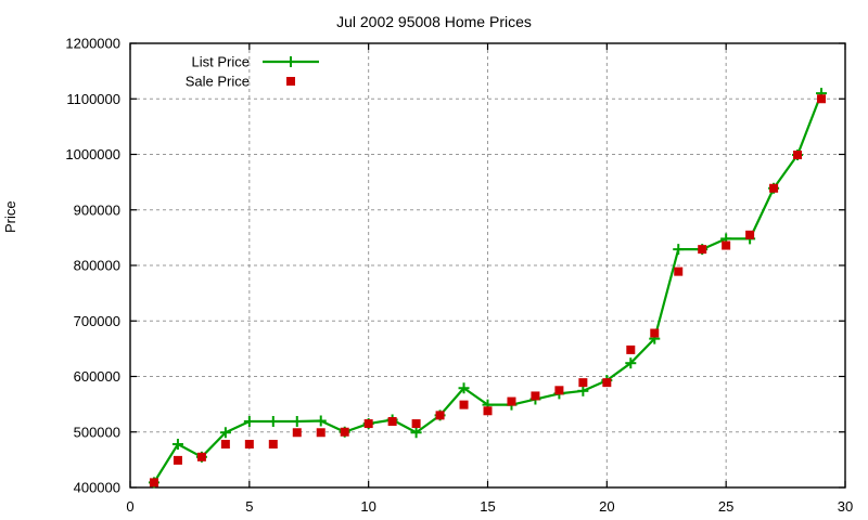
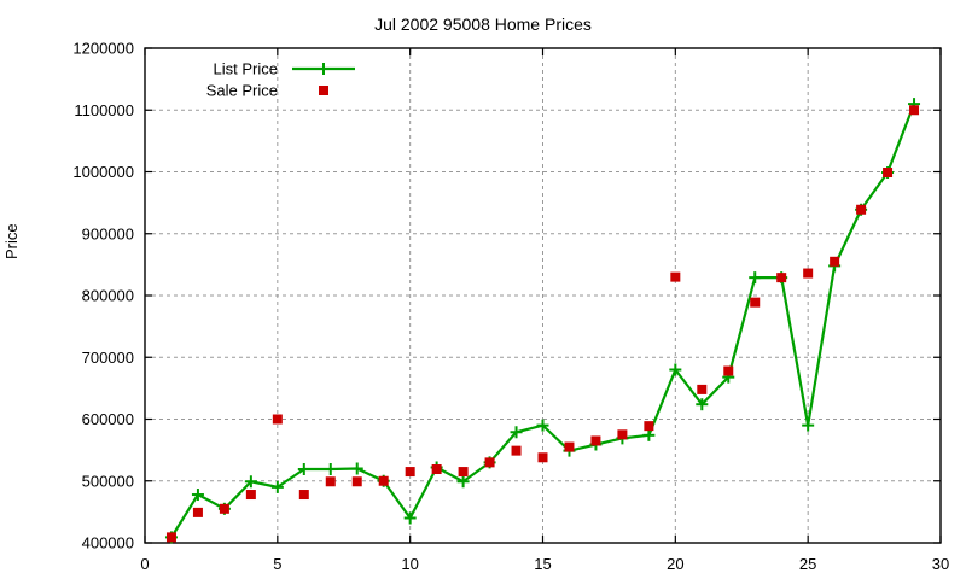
List Price/5: 520000 -> 490000
Sale Price/5: 480000 -> 600000
List Price/10: 520000 -> 440000
List Price/15: 550000 -> 590000
List Price/20: 590000 -> 680000
Sale Price/20: 590000 -> 830000
List Price/25: 850000 -> 590000
